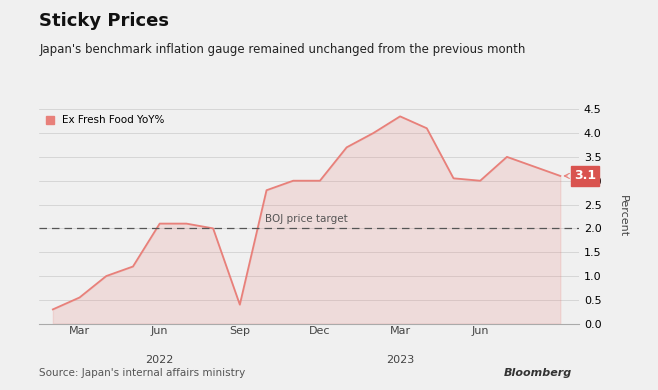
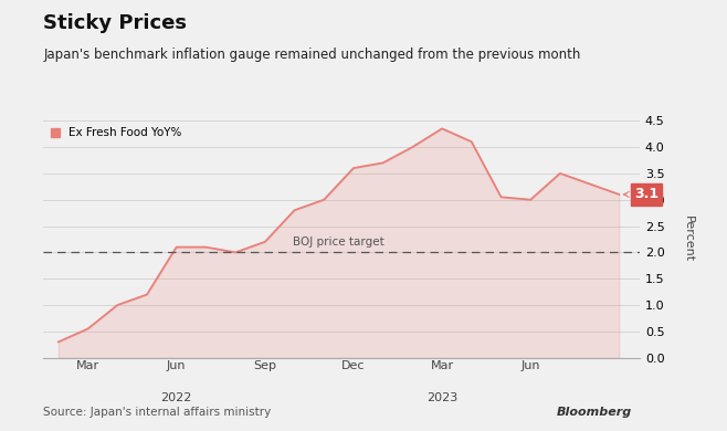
Sep: 0.40 -> 2.20
Dec: 3.00 -> 3.60
